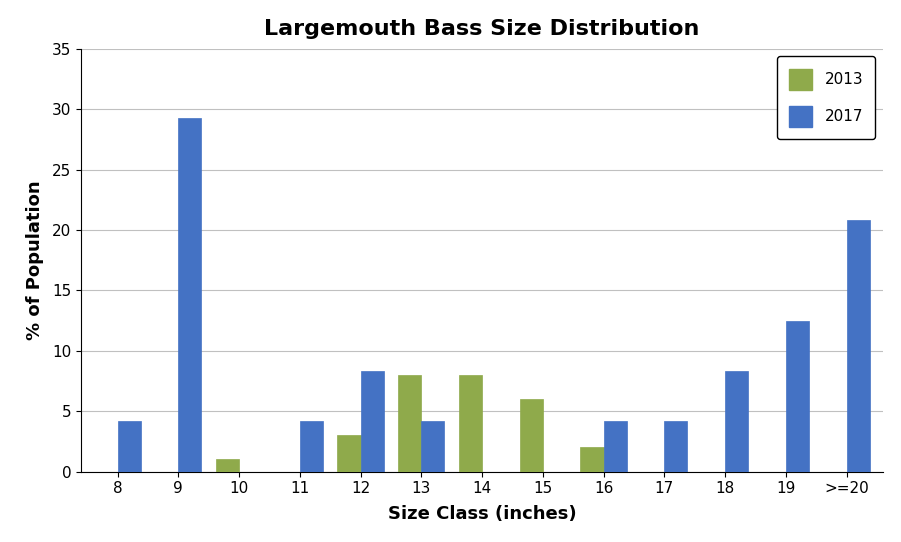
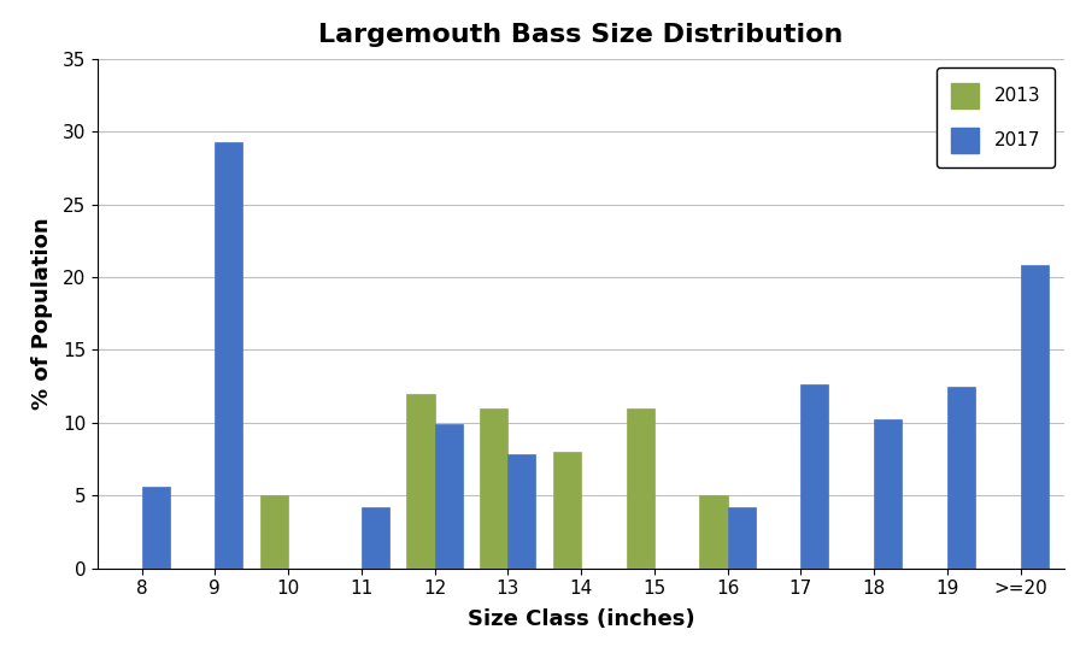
2017/8: 4.2 -> 5.6
2013/10: 1 -> 5
2013/12: 3 -> 12
2017/12: 8.3 -> 9.9
2013/13: 8 -> 11
2017/13: 4.2 -> 7.8
2013/15: 6 -> 11
2013/16: 2 -> 5
2017/17: 4.2 -> 12.6
2017/18: 8.3 -> 10.2
